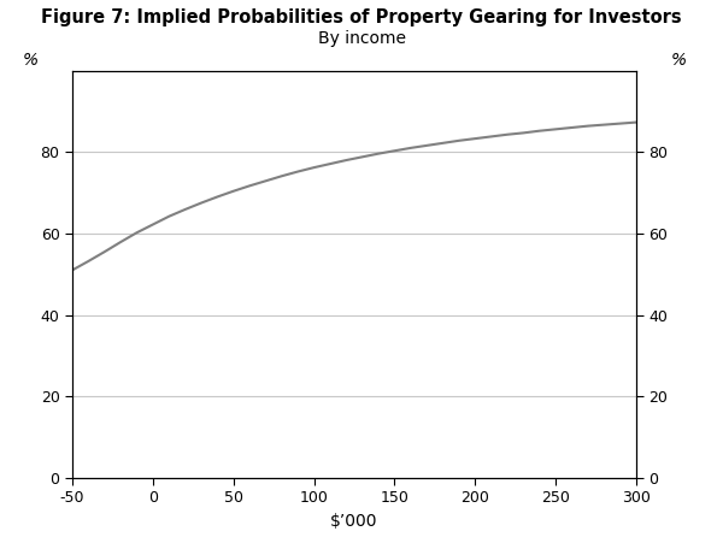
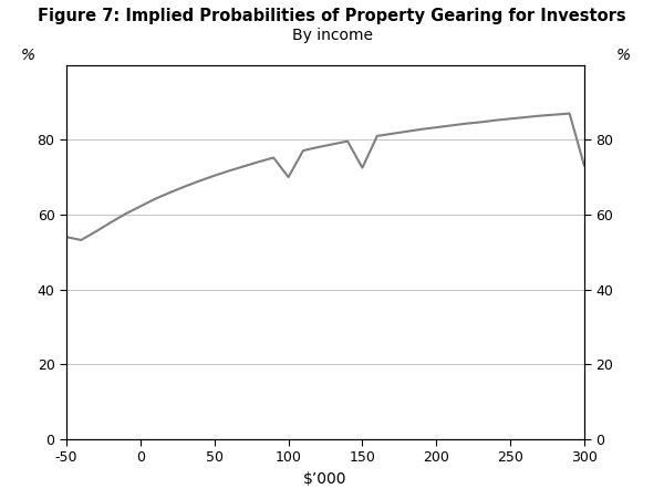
-50: 51.0 -> 54.0
100: 76.2 -> 70.0
150: 80.3 -> 72.5
300: 87.3 -> 73.0
